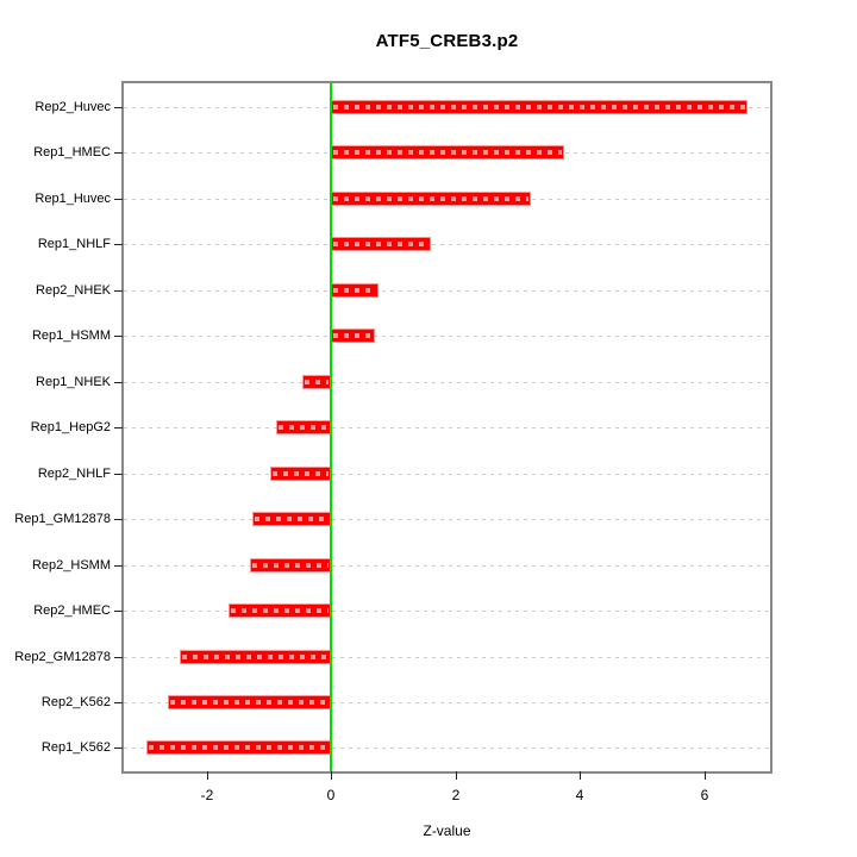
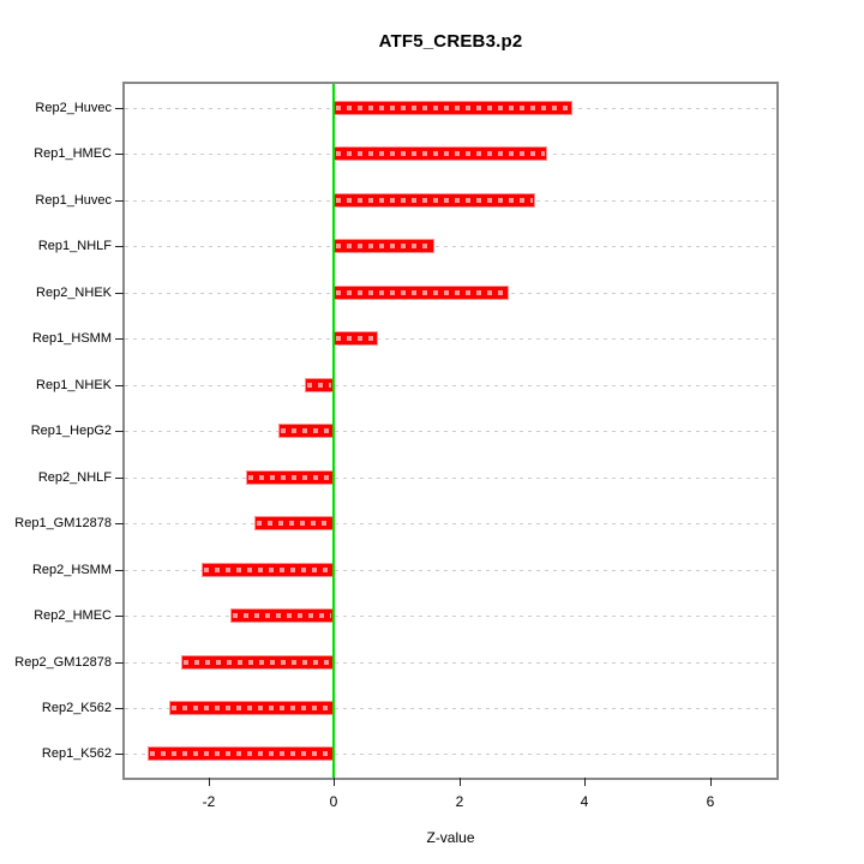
Rep2_Huvec: 6.7 -> 3.8
Rep1_HMEC: 3.8 -> 3.4
Rep2_NHEK: 0.8 -> 2.8
Rep2_NHLF: -1.0 -> -1.4
Rep2_HSMM: -1.3 -> -2.1
